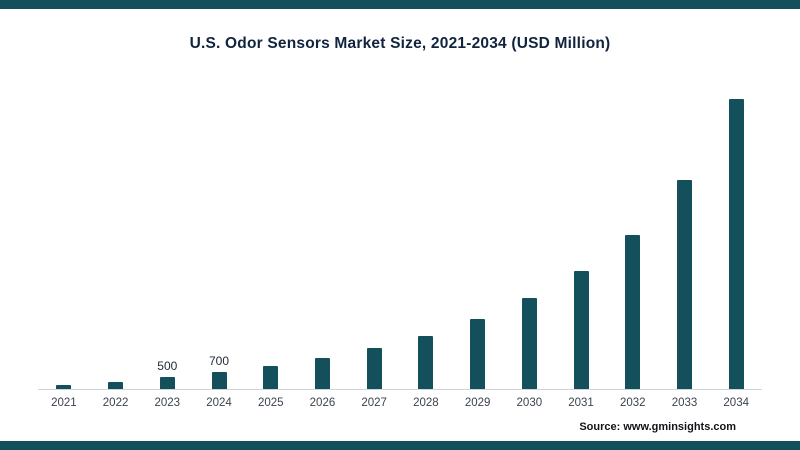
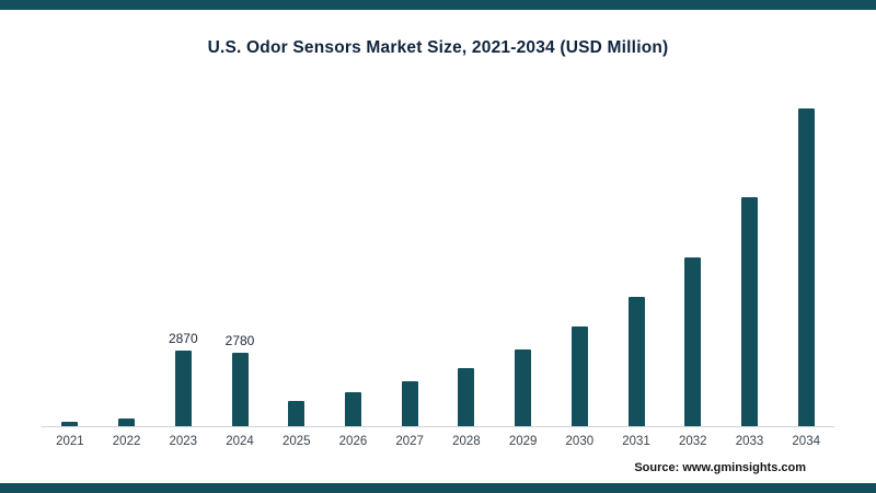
2023: 500 -> 2870
2024: 700 -> 2780
